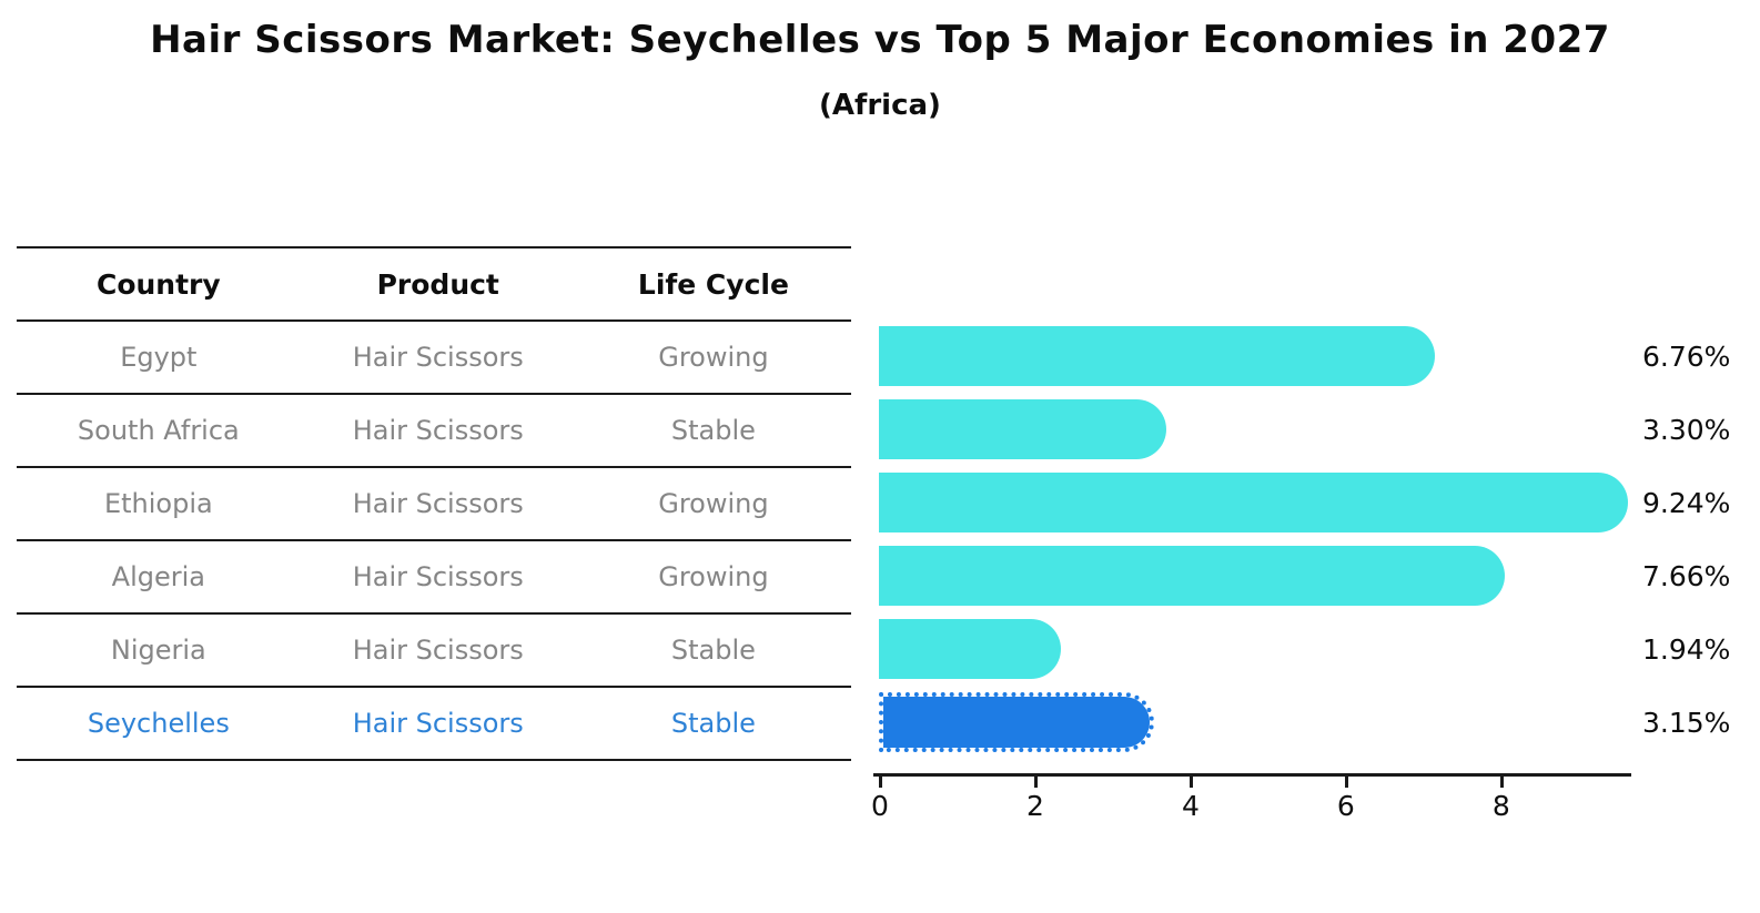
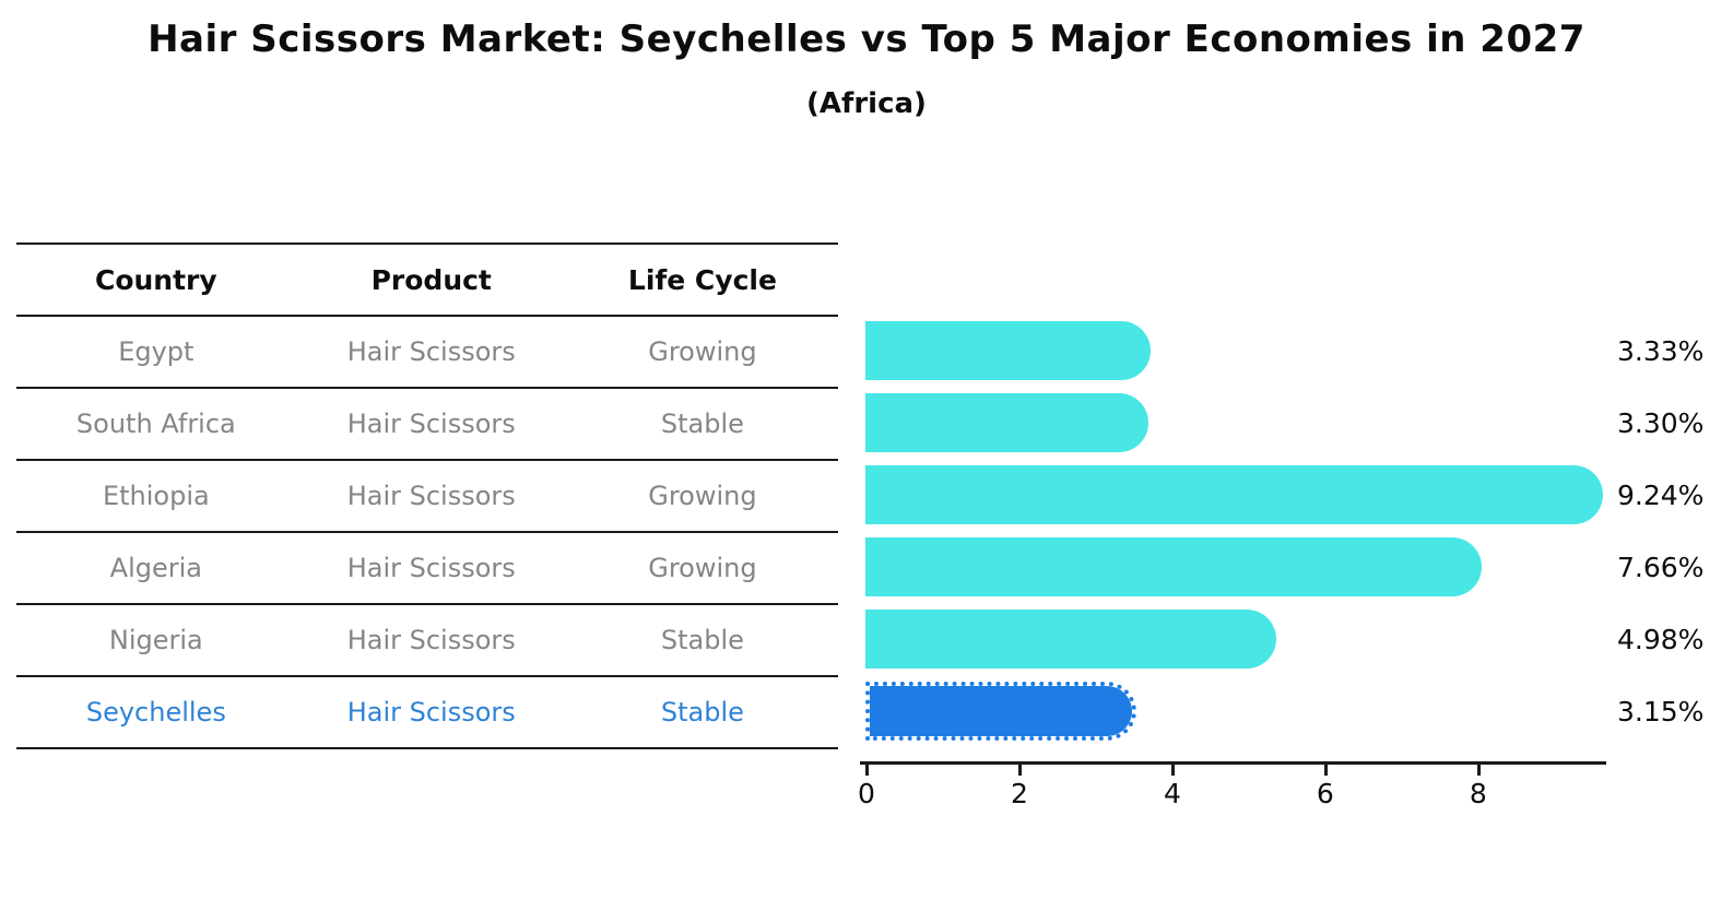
Egypt: 6.76% -> 3.33%
Nigeria: 1.94% -> 4.98%
